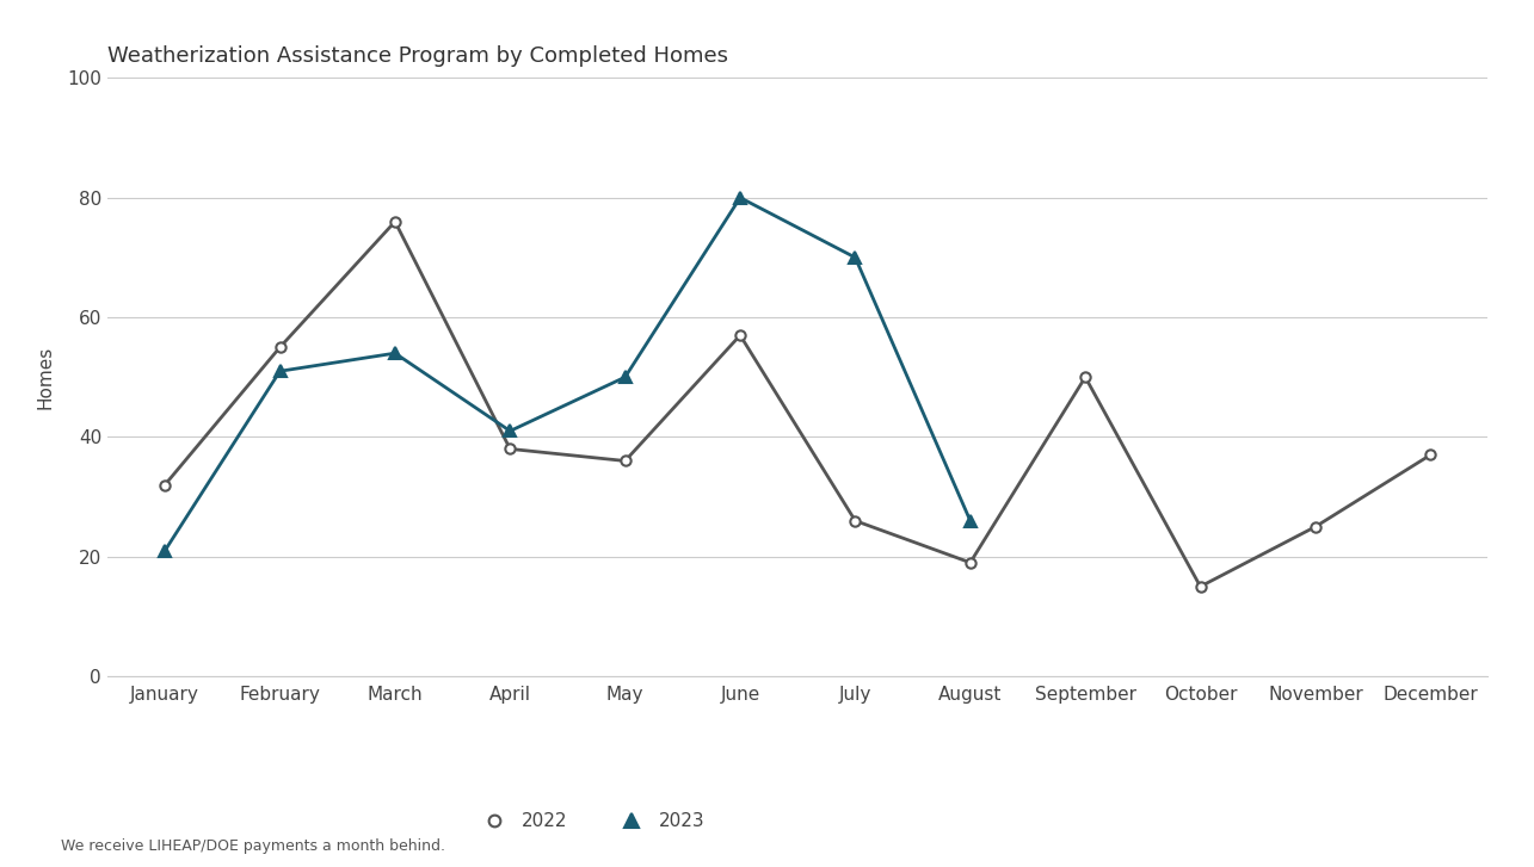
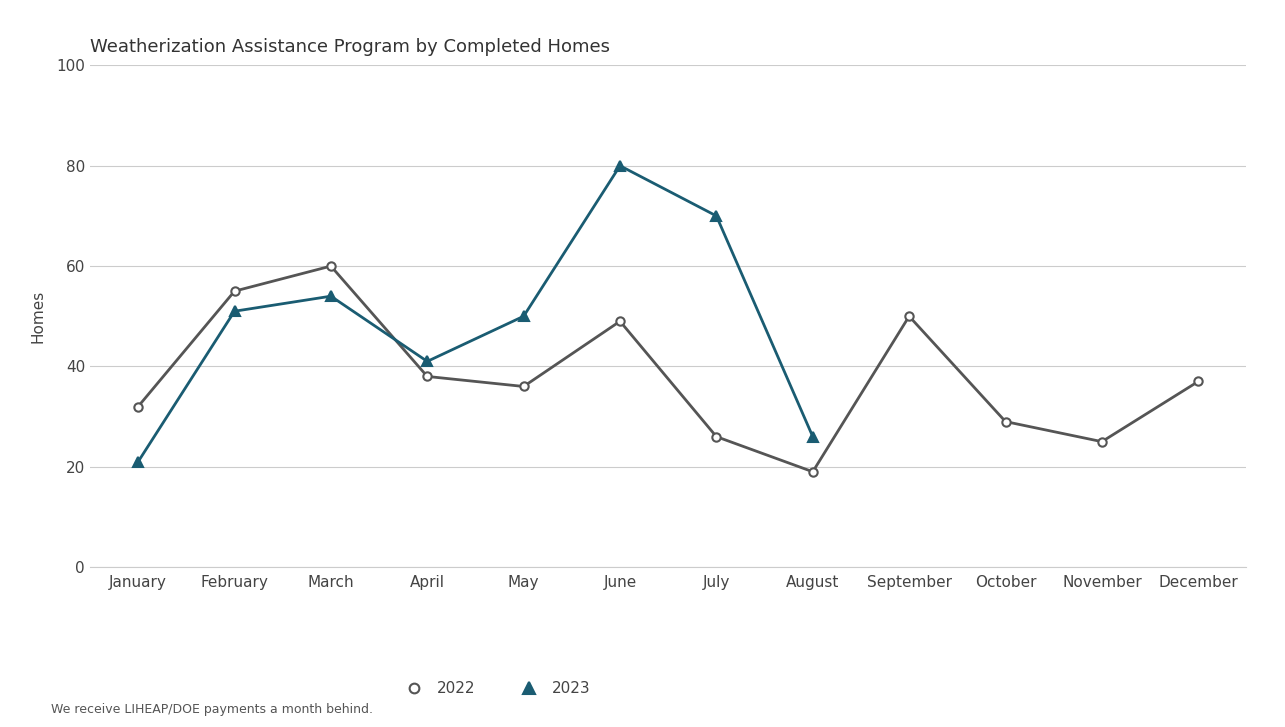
2022/March: 76 -> 60
2022/June: 57 -> 49
2022/October: 15 -> 29
